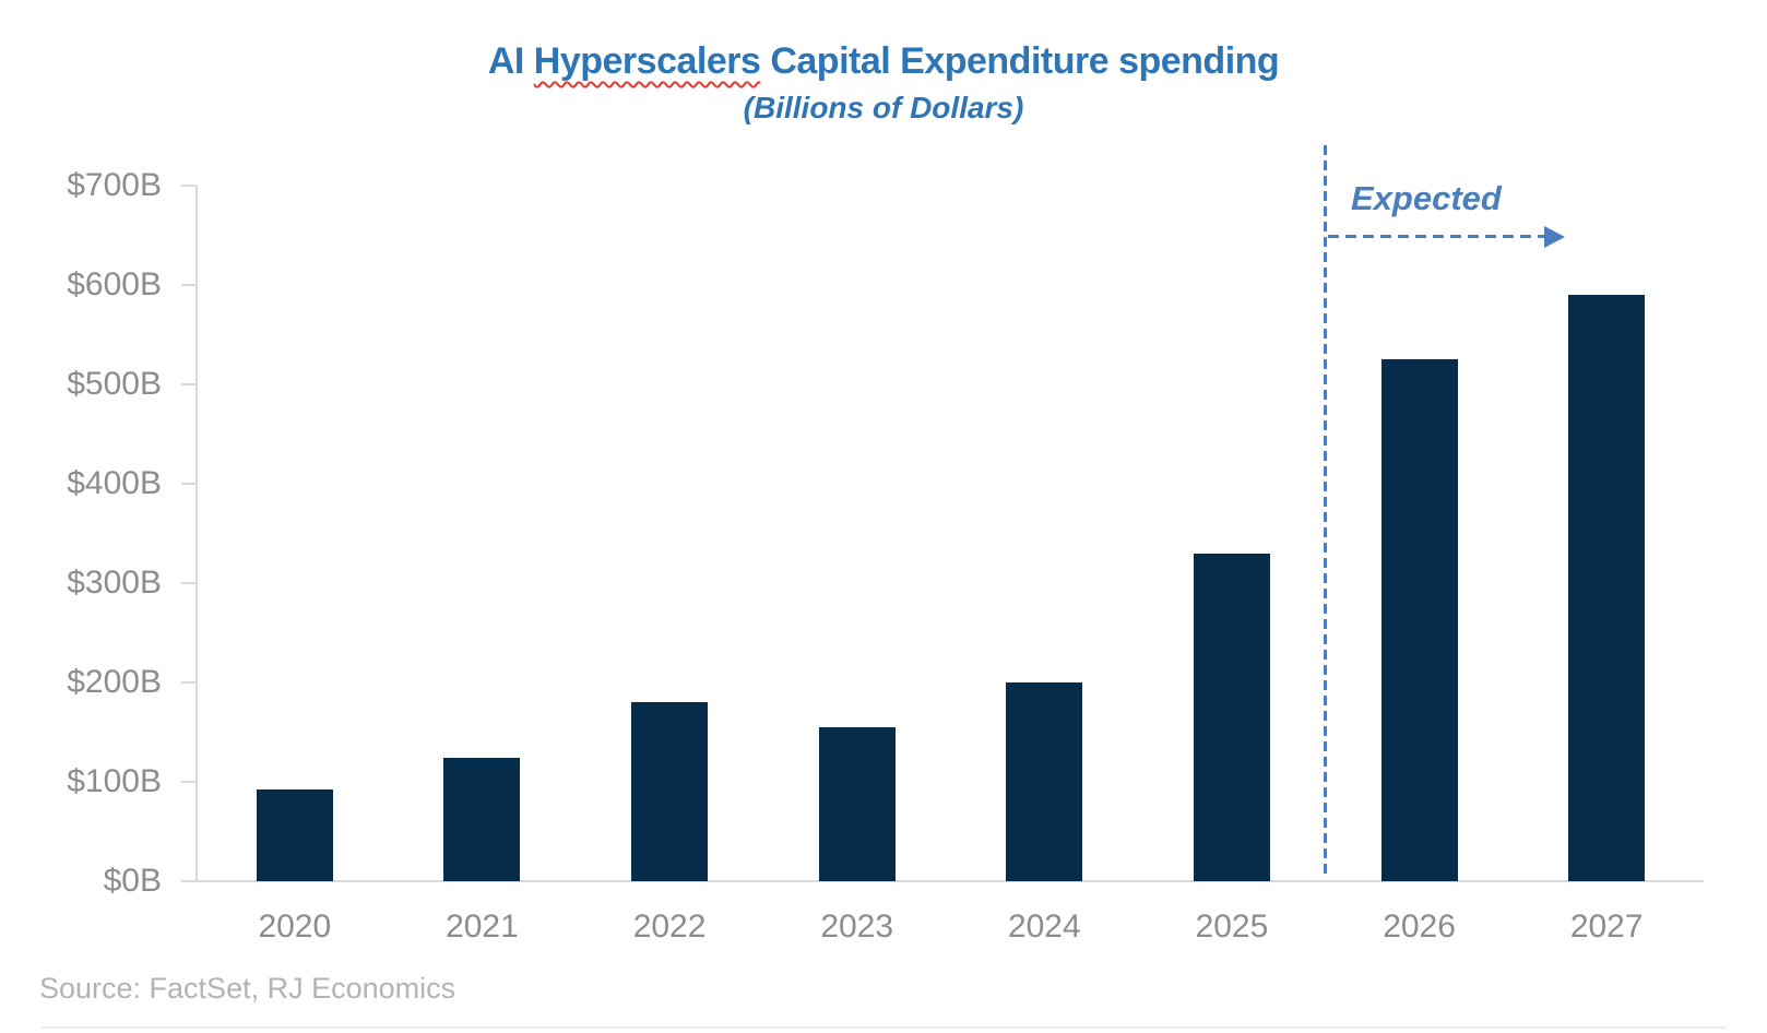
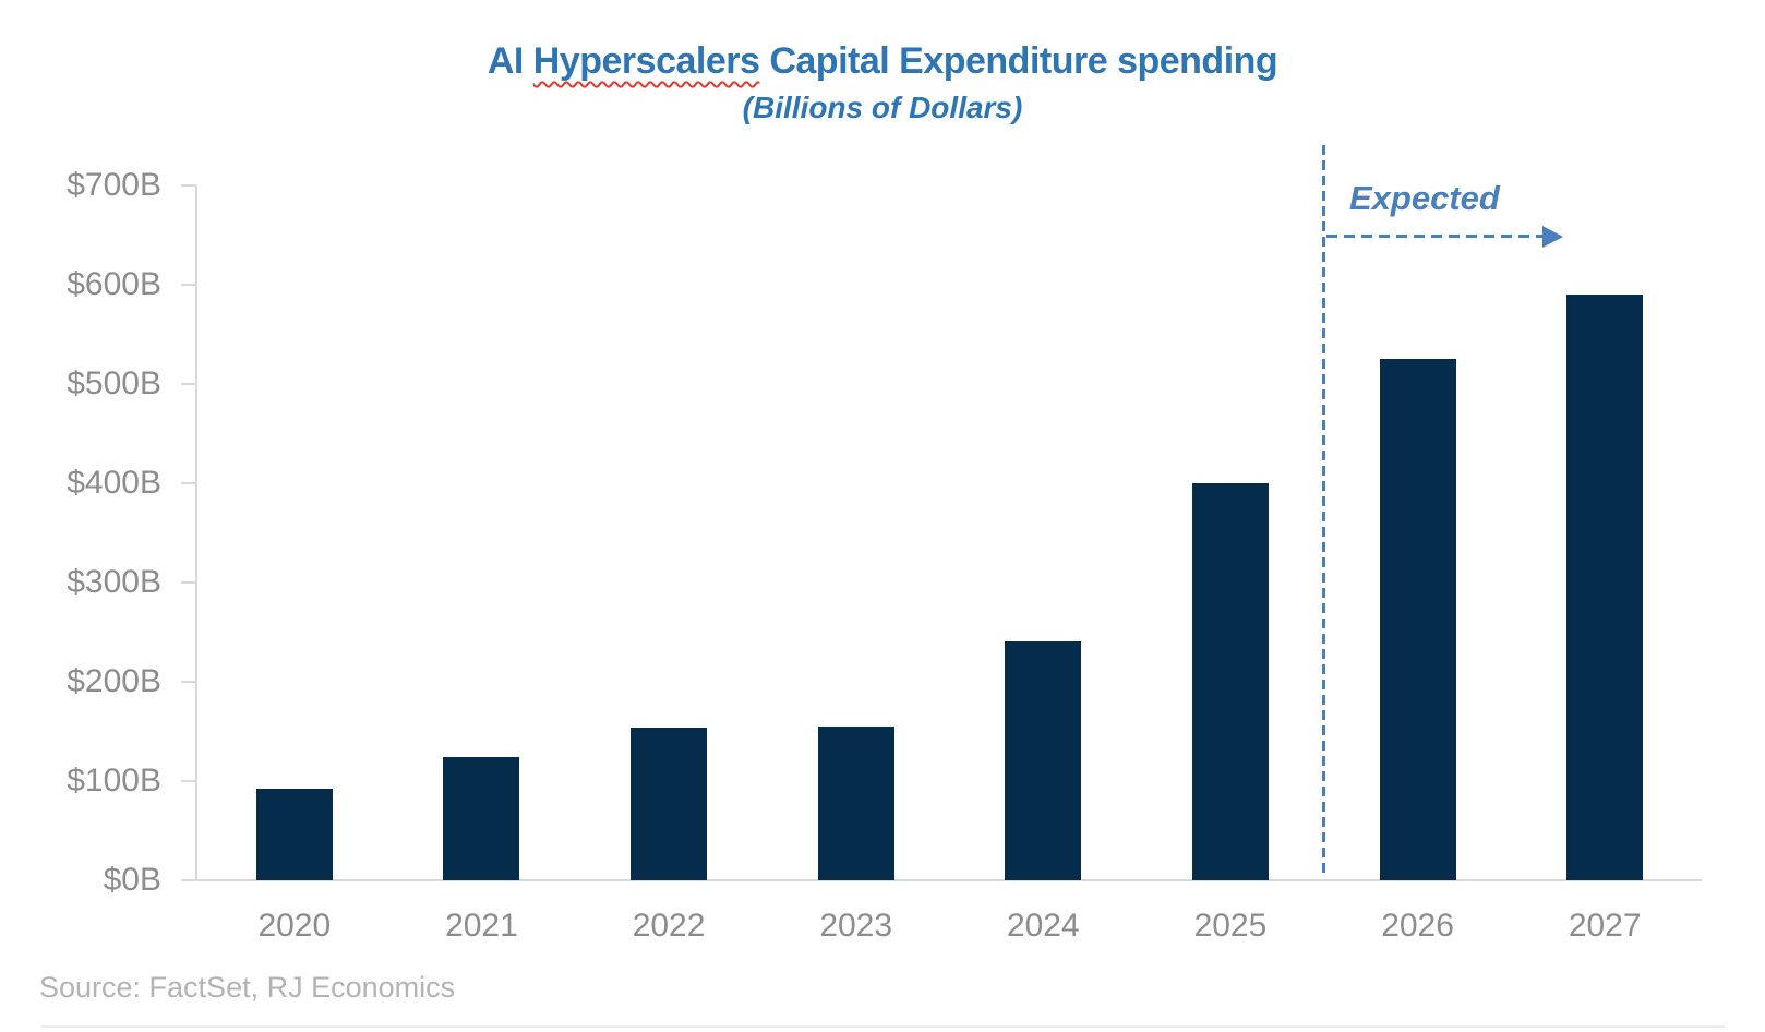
2022: $180B -> $150B
2024: $200B -> $240B
2025: $330B -> $400B
